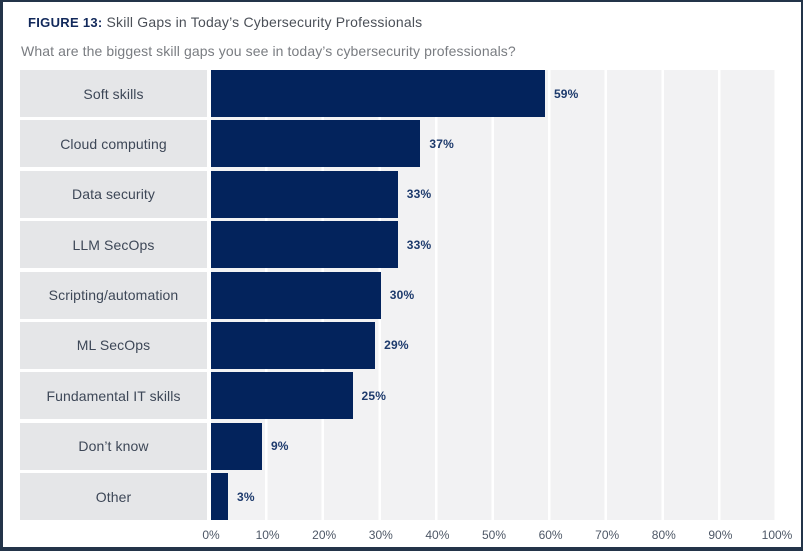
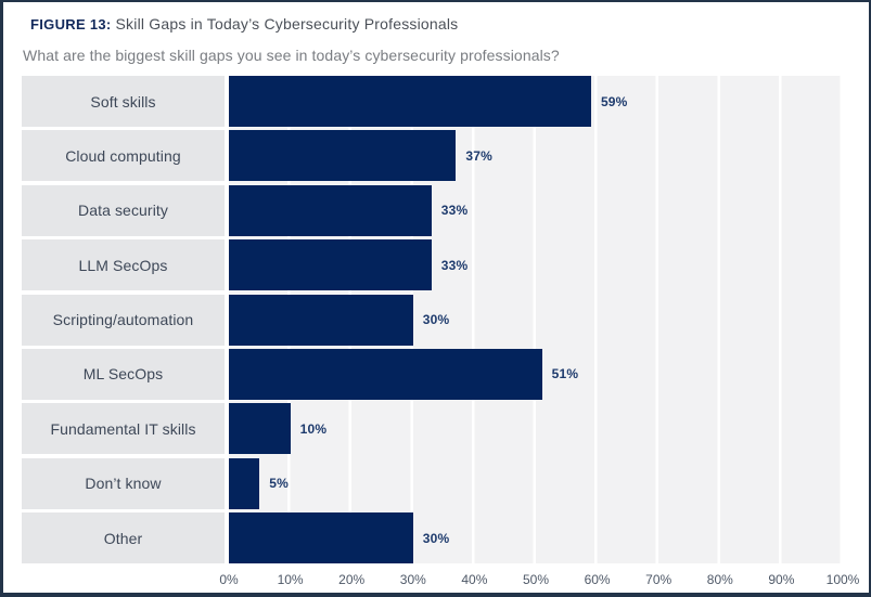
ML SecOps: 29% -> 51%
Fundamental IT skills: 25% -> 10%
Don’t know: 9% -> 5%
Other: 3% -> 30%
